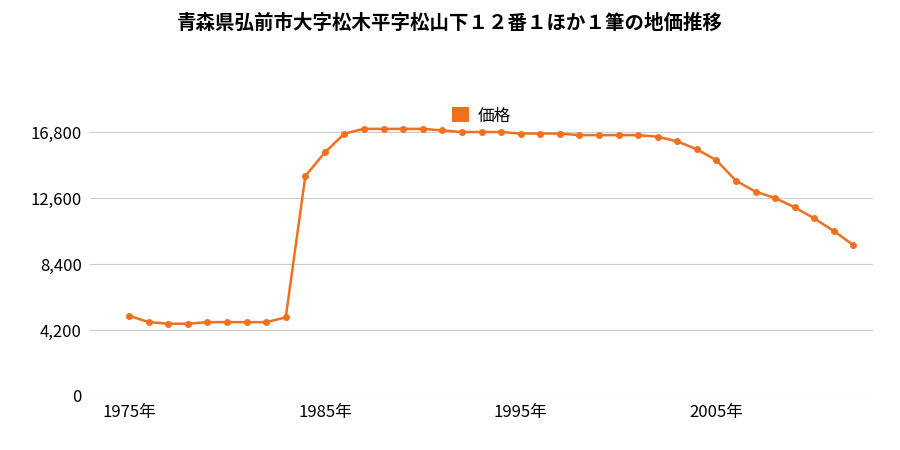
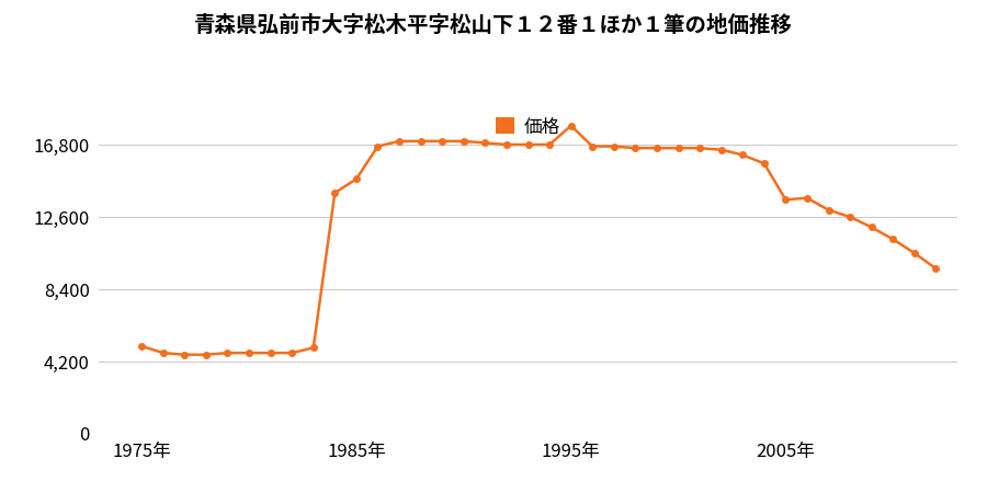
1985年: 15,500 -> 14,800
1995年: 16,700 -> 17,900
2005年: 15,000 -> 13,600
